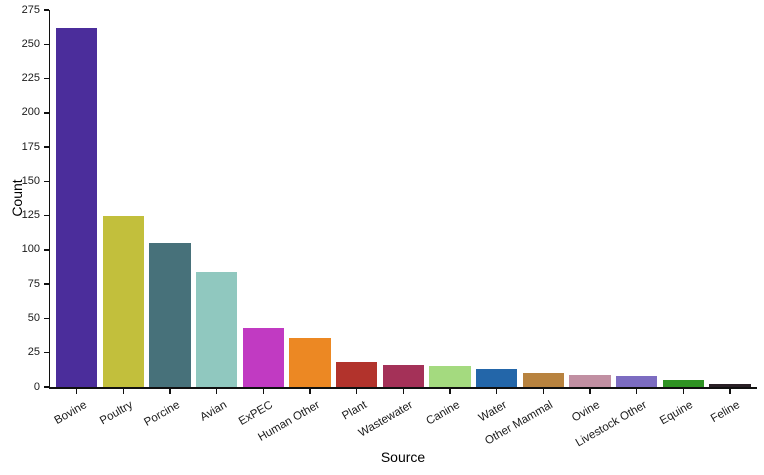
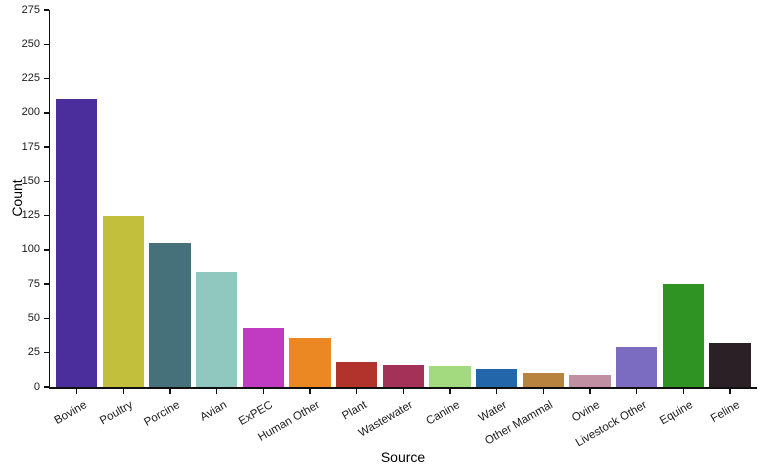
Bovine: 262 -> 210
Livestock Other: 8 -> 29
Equine: 5 -> 75
Feline: 2 -> 32
